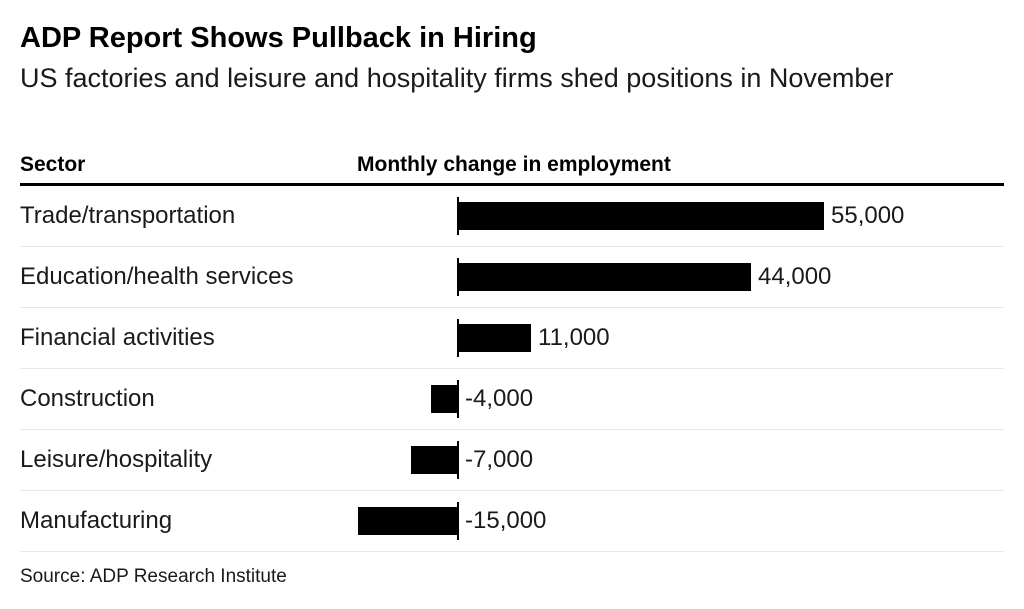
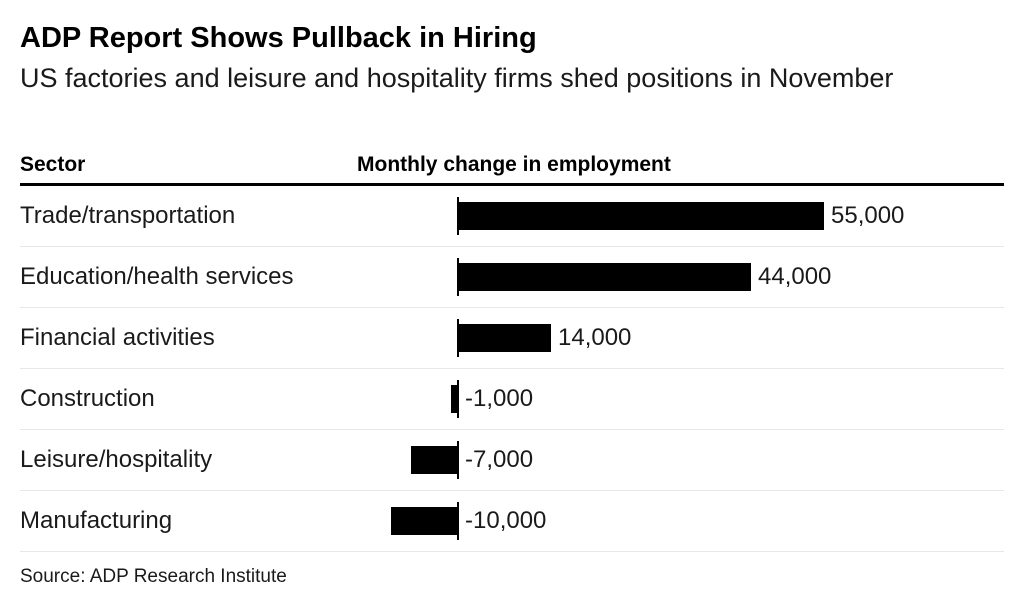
Financial activities: 11,000 -> 14,000
Construction: -4,000 -> -1,000
Manufacturing: -15,000 -> -10,000
